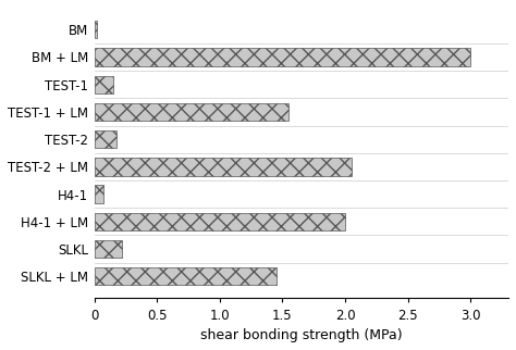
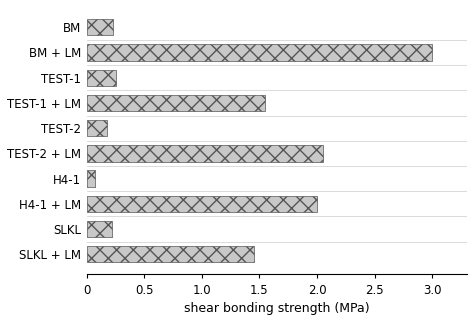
BM: 0.02 -> 0.23
TEST-1: 0.15 -> 0.26
